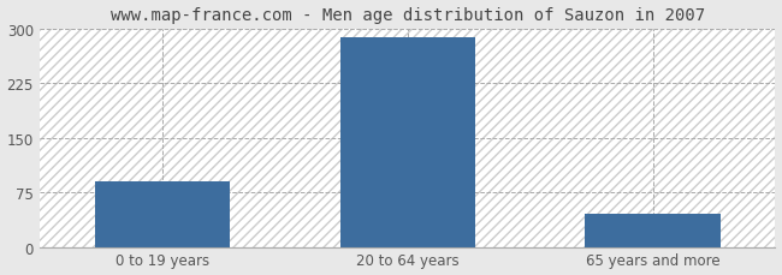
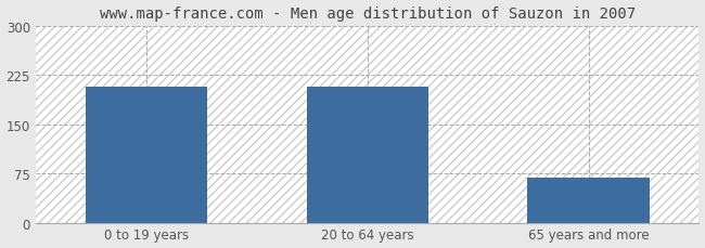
0 to 19 years: 90 -> 208
20 to 64 years: 288 -> 208
65 years and more: 45 -> 68
